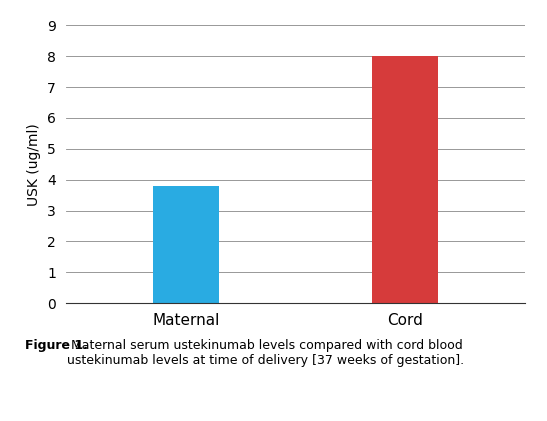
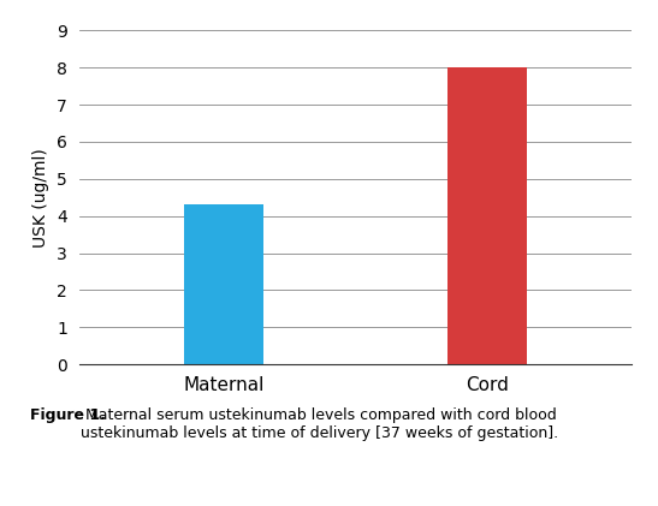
Maternal: 3.8 -> 4.3
